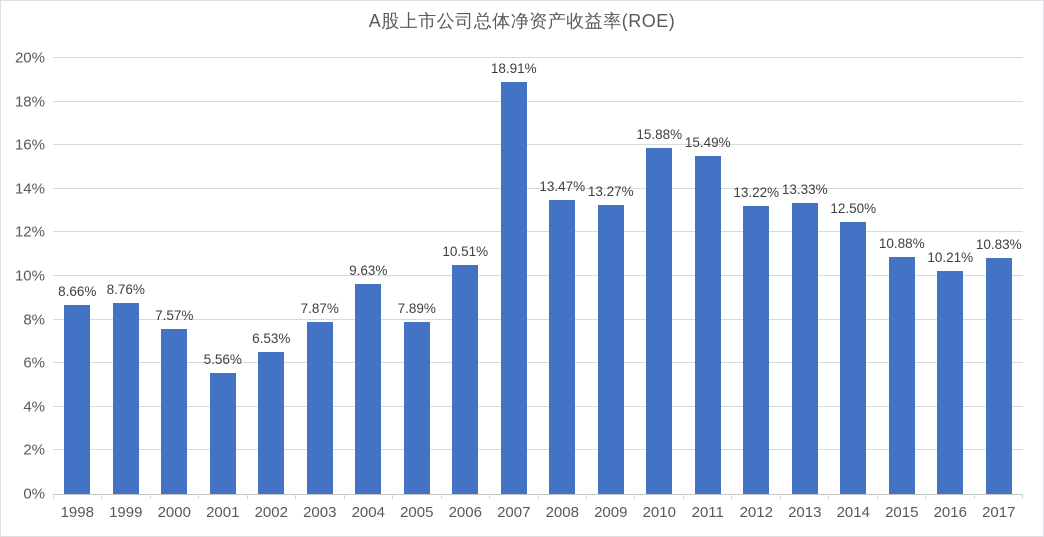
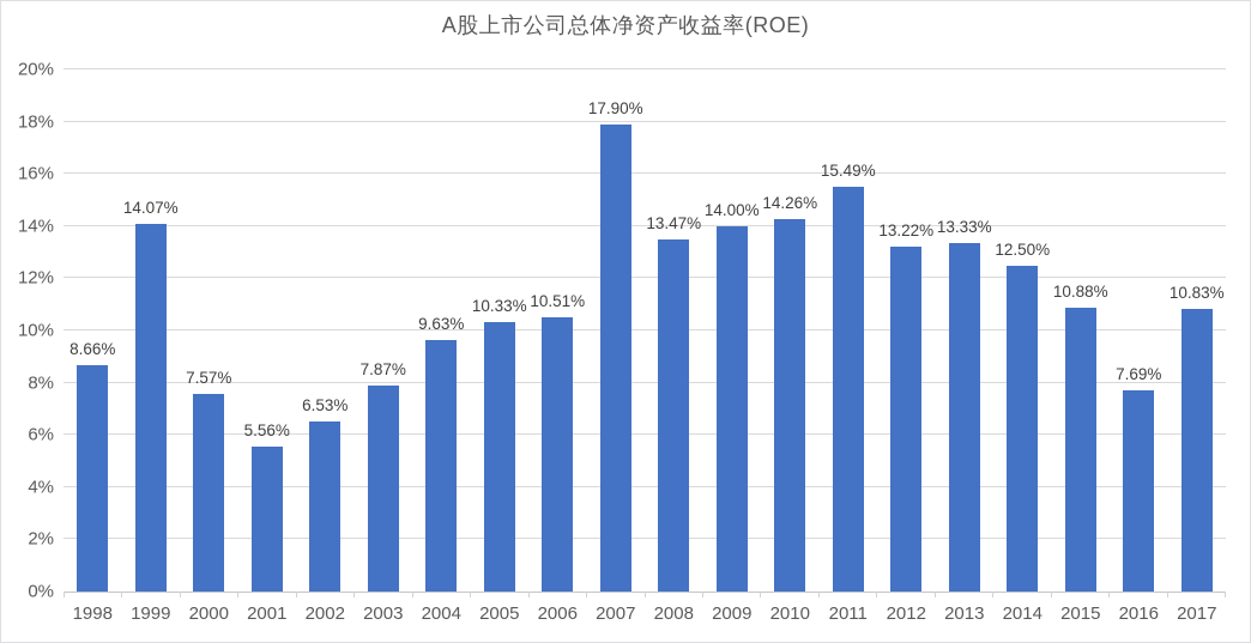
1999: 8.76% -> 14.07%
2005: 7.89% -> 10.33%
2007: 18.91% -> 17.90%
2009: 13.27% -> 14.00%
2010: 15.88% -> 14.26%
2016: 10.21% -> 7.69%
